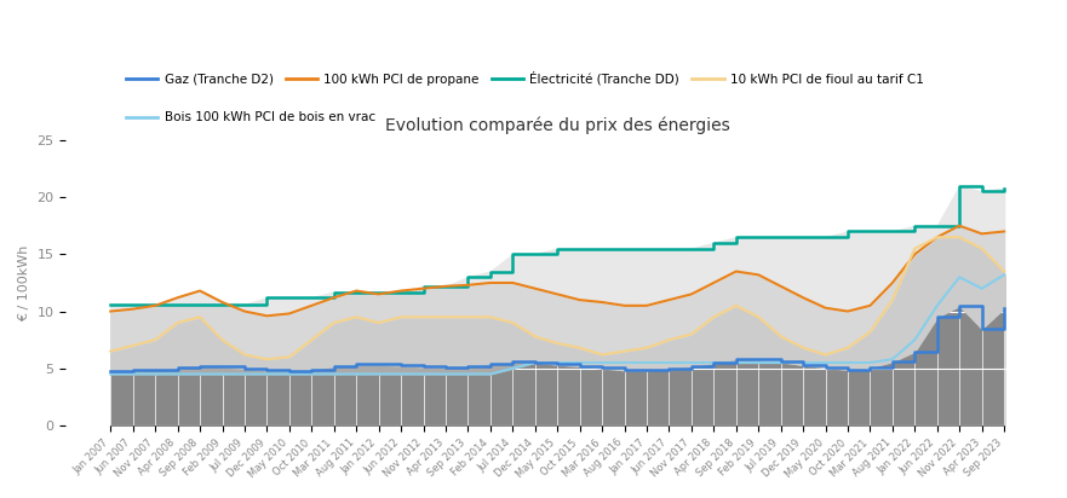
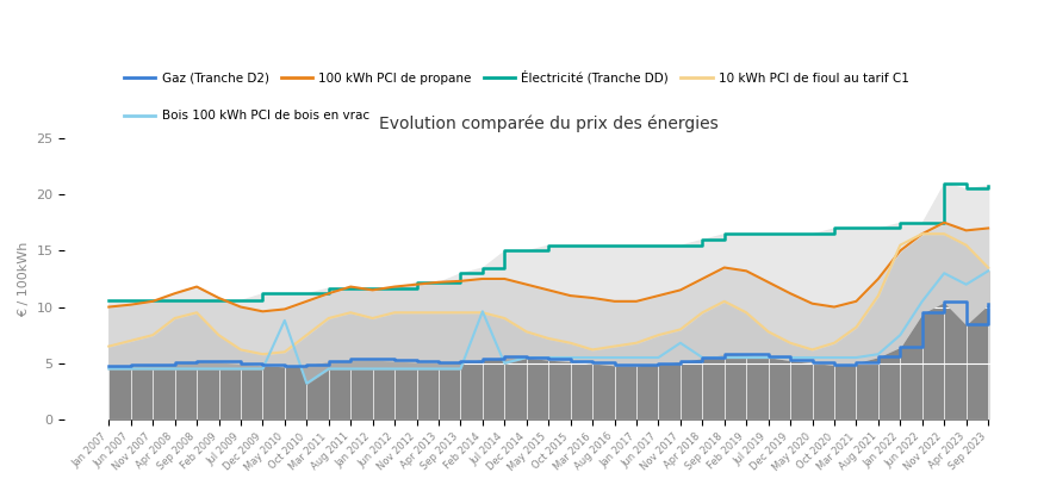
Bois 100 kWh PCI de bois en vrac/May 2010: 4.5 -> 8.8
Bois 100 kWh PCI de bois en vrac/Oct 2010: 4.5 -> 3.2
Bois 100 kWh PCI de bois en vrac/Feb 2014: 4.5 -> 9.6
Bois 100 kWh PCI de bois en vrac/Nov 2017: 5.5 -> 6.8
